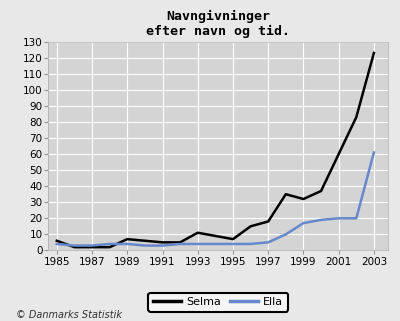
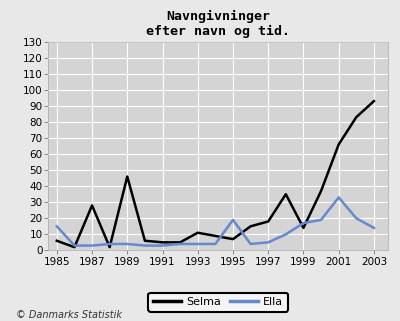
Ella/1985: 4 -> 15
Selma/1987: 2 -> 28
Selma/1989: 7 -> 46
Ella/1995: 4 -> 19
Selma/1999: 32 -> 14
Selma/2001: 60 -> 66
Ella/2001: 20 -> 33
Selma/2003: 123 -> 93
Ella/2003: 61 -> 14
